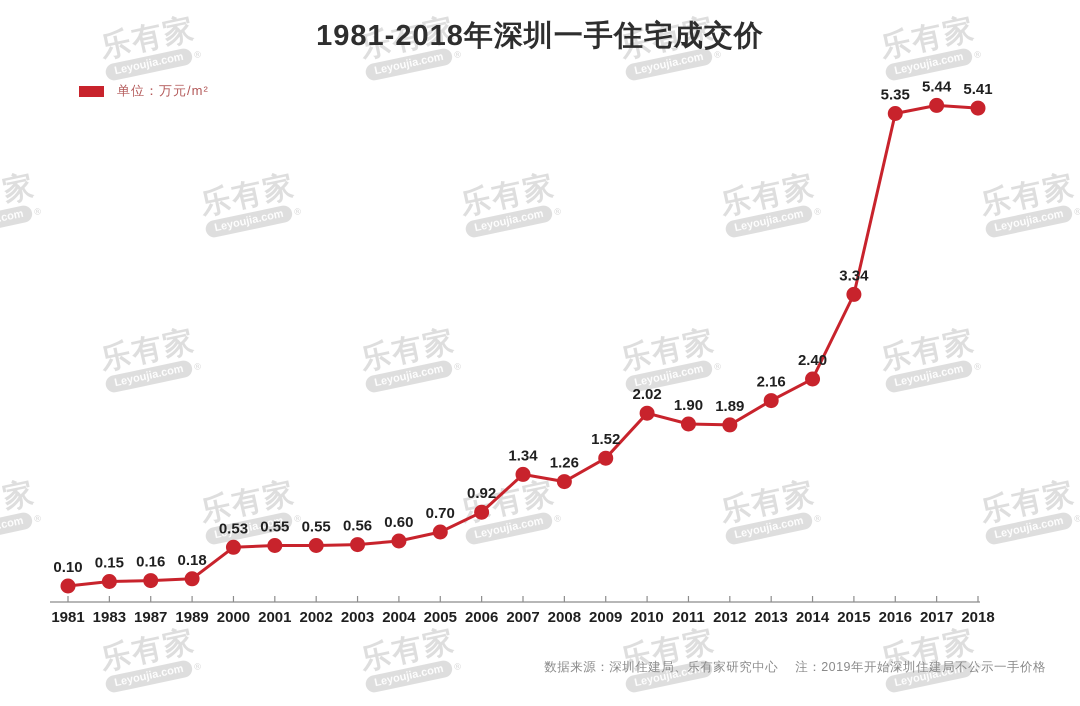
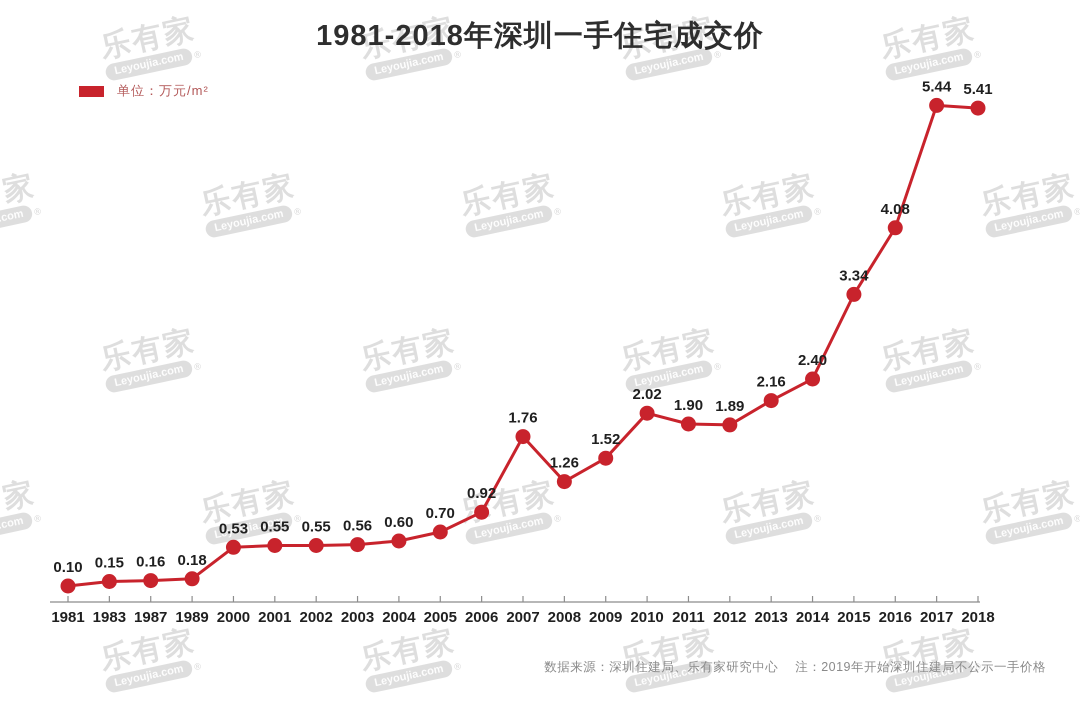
2007: 1.34 -> 1.76
2016: 5.35 -> 4.08
